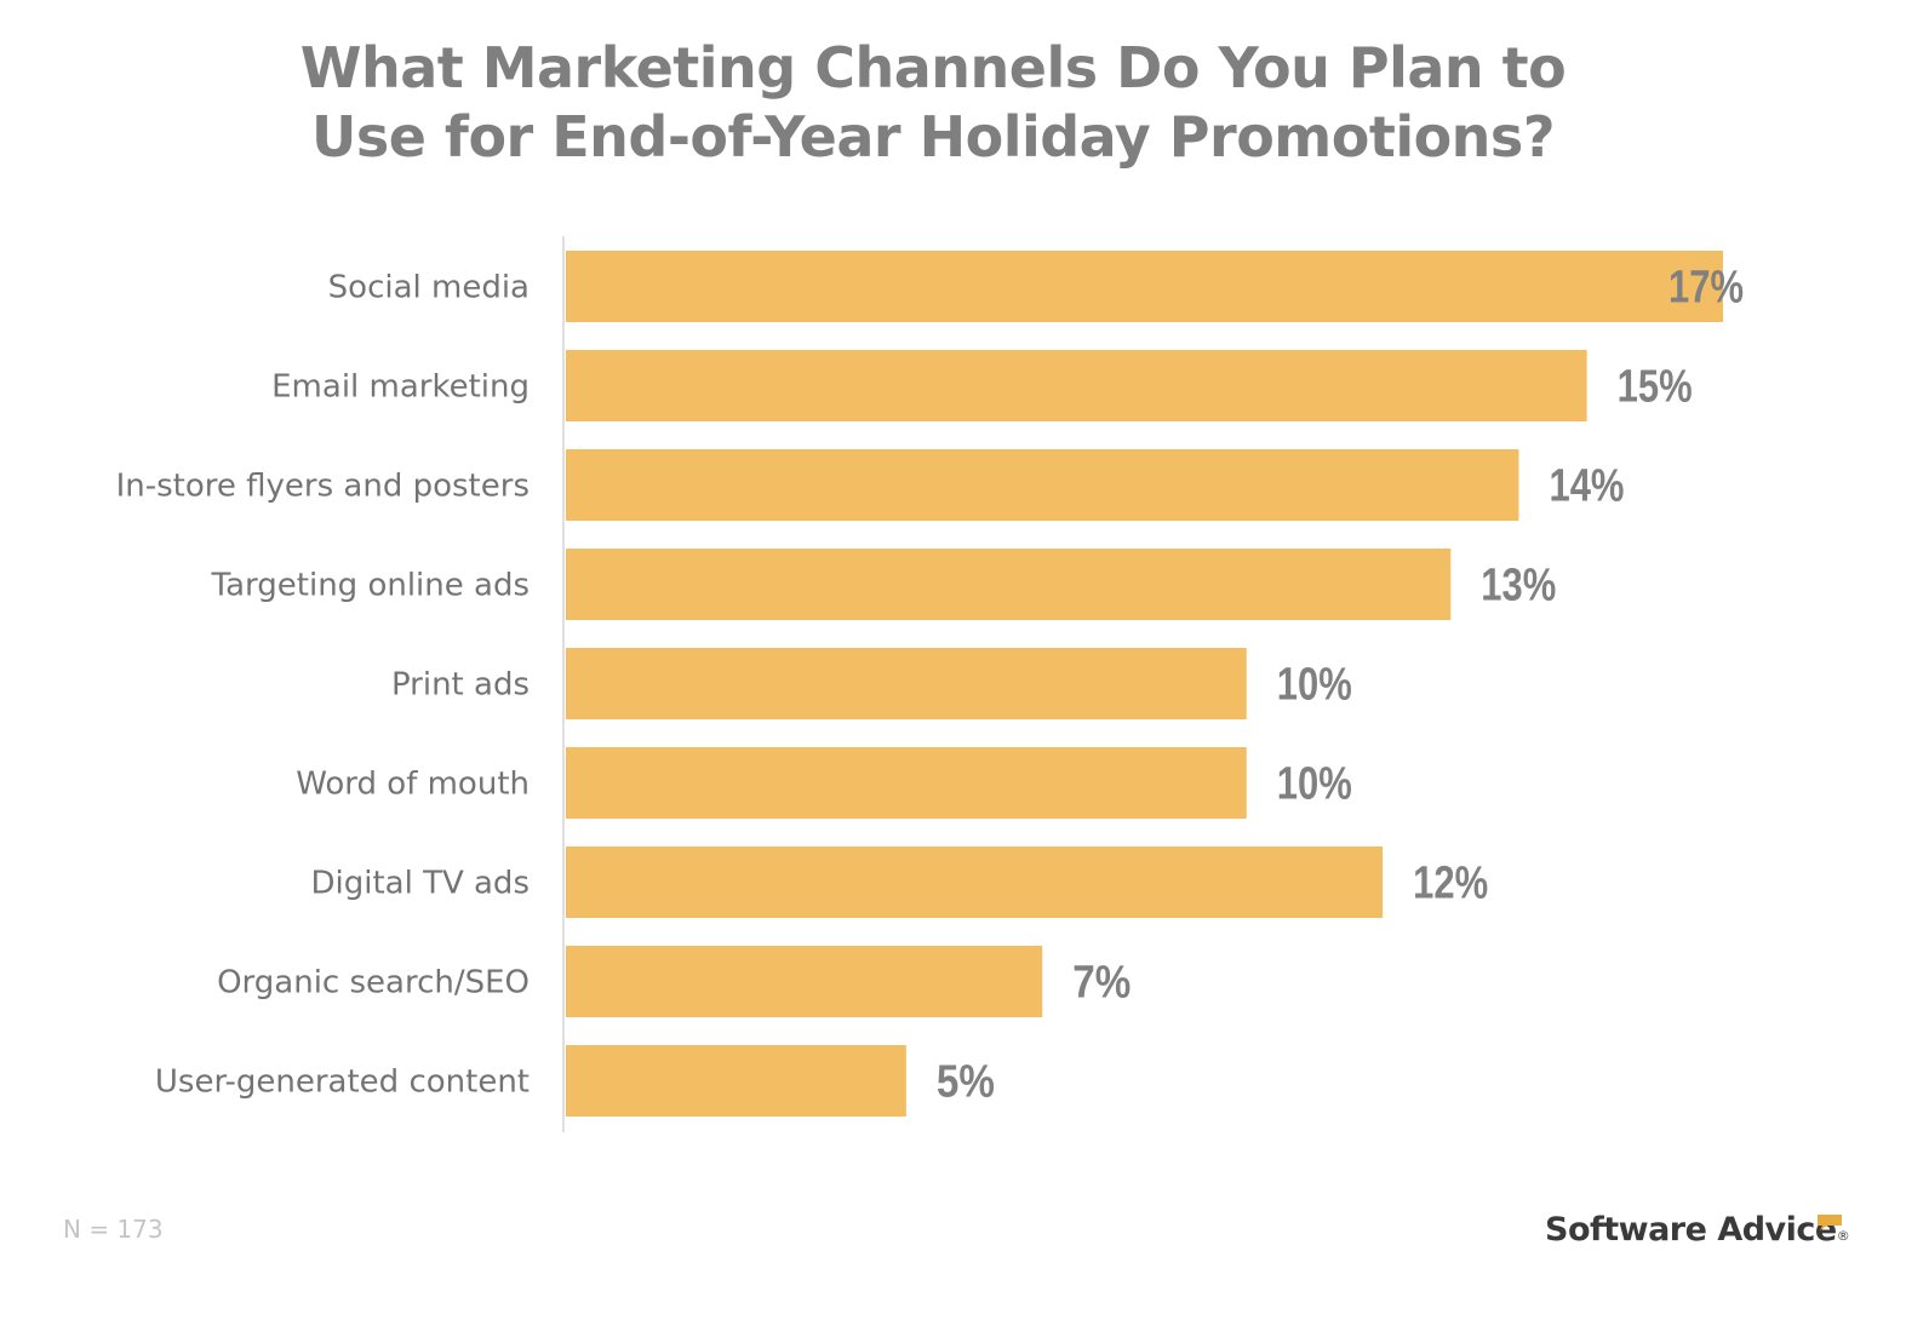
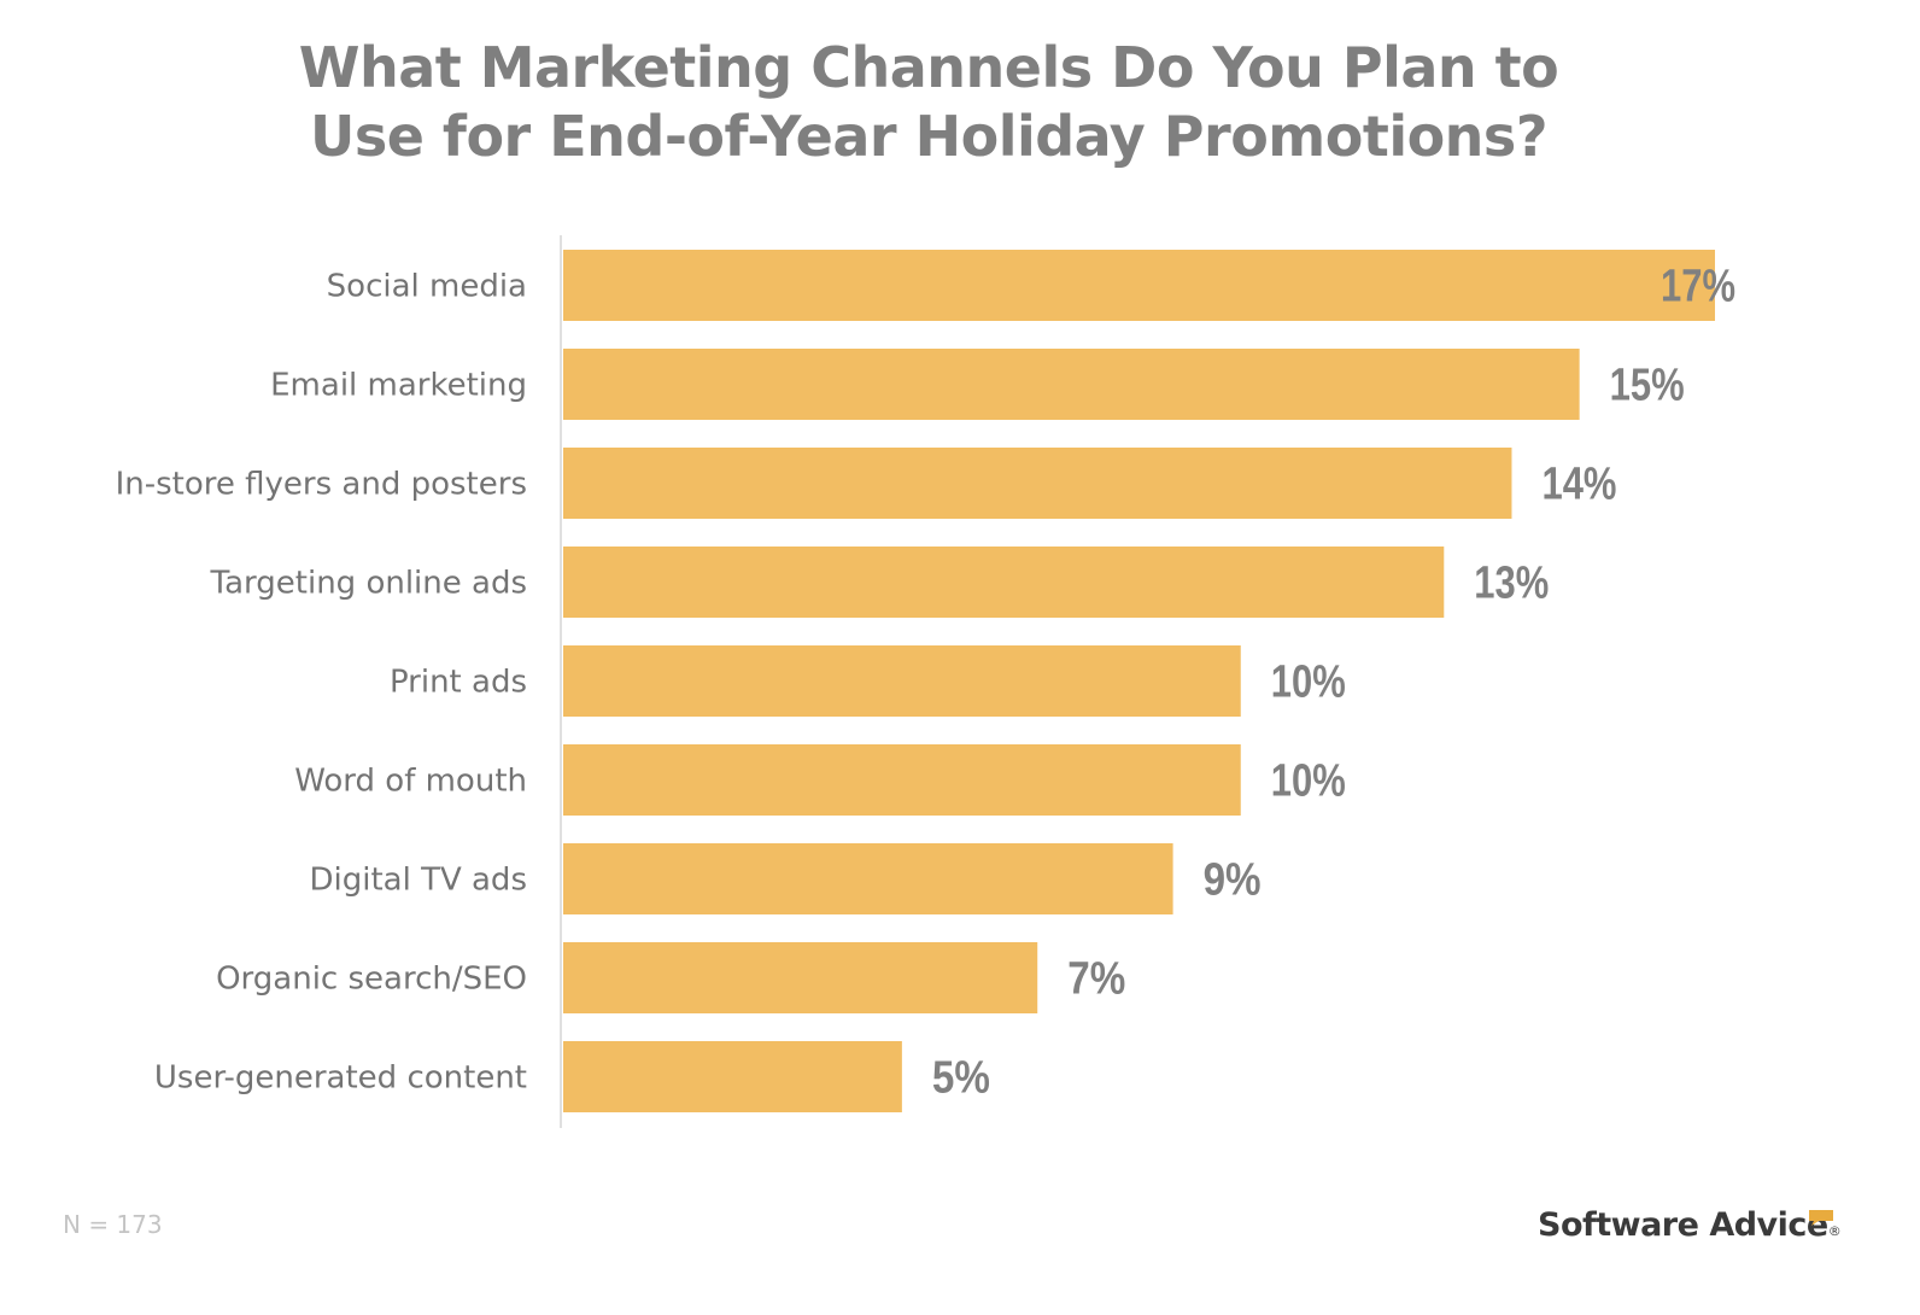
Digital TV ads: 12% -> 9%
